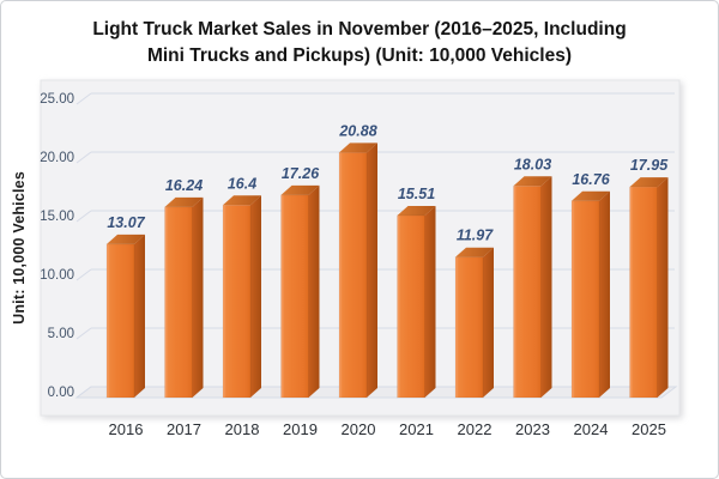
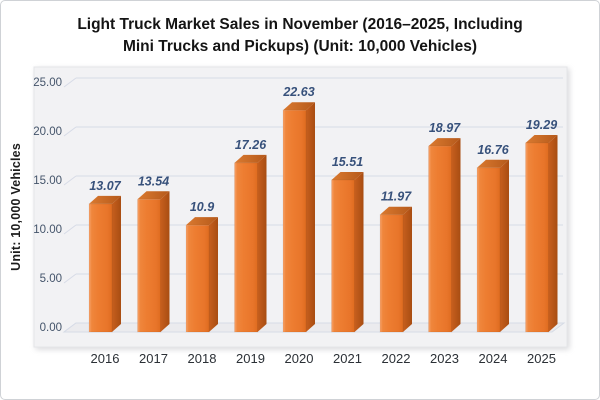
2017: 16.24 -> 13.54
2018: 16.4 -> 10.9
2020: 20.88 -> 22.63
2023: 18.03 -> 18.97
2025: 17.95 -> 19.29
